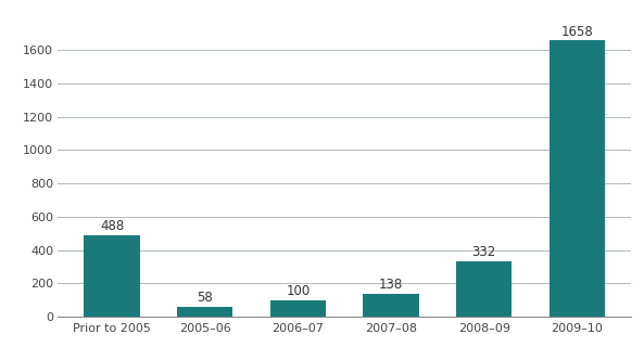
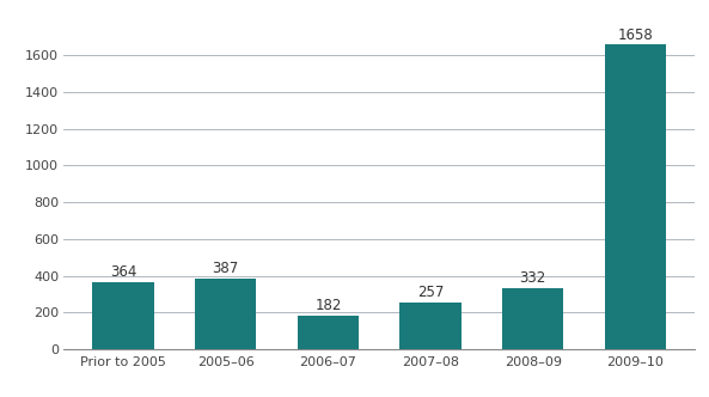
Prior to 2005: 488 -> 364
2005–06: 58 -> 387
2006–07: 100 -> 182
2007–08: 138 -> 257
